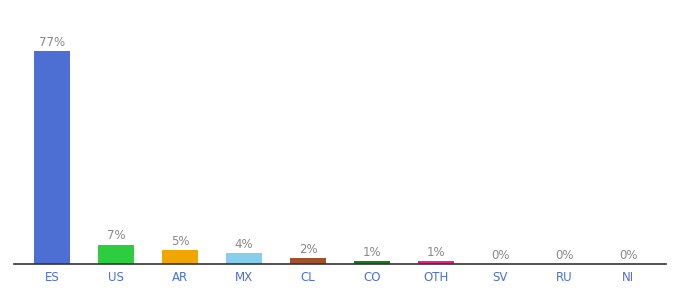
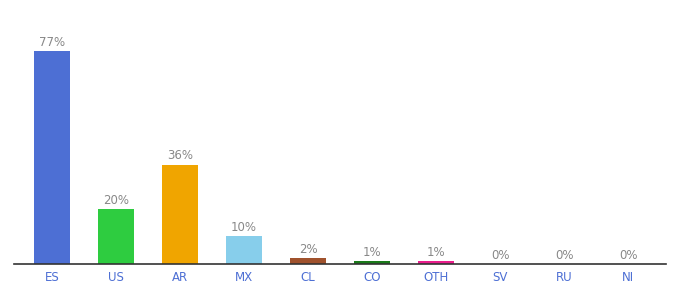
US: 7% -> 20%
AR: 5% -> 36%
MX: 4% -> 10%
